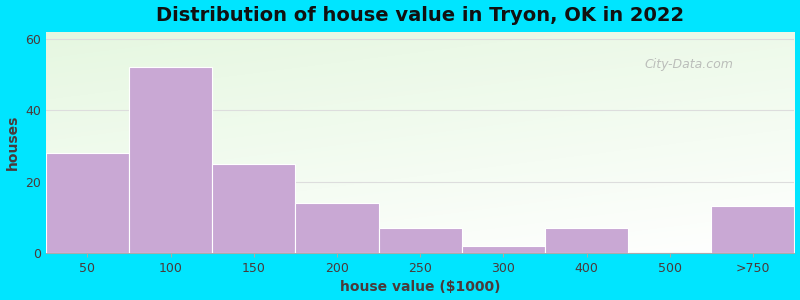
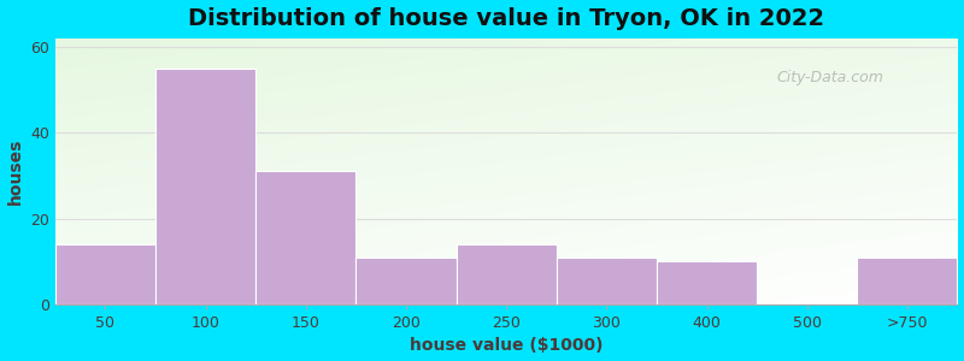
50: 28 -> 14
100: 52 -> 55
150: 25 -> 31
200: 14 -> 11
250: 7 -> 14
300: 2 -> 11
400: 7 -> 10
>750: 13 -> 11
